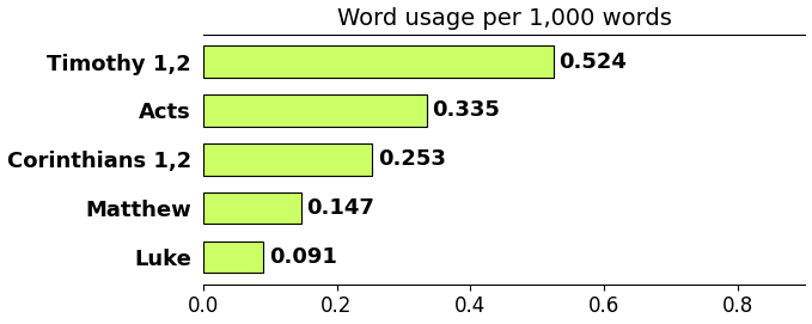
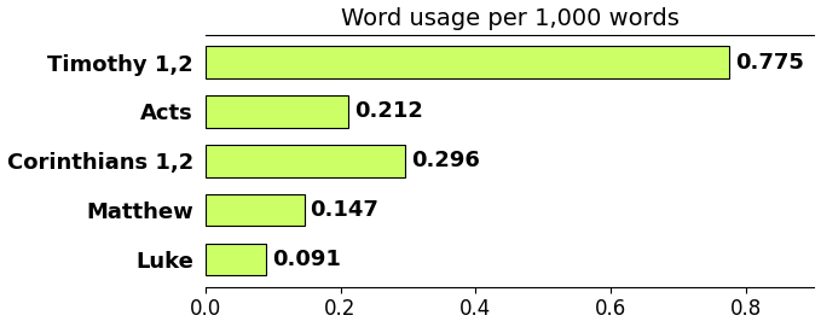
Timothy 1,2: 0.524 -> 0.775
Acts: 0.335 -> 0.212
Corinthians 1,2: 0.253 -> 0.296
